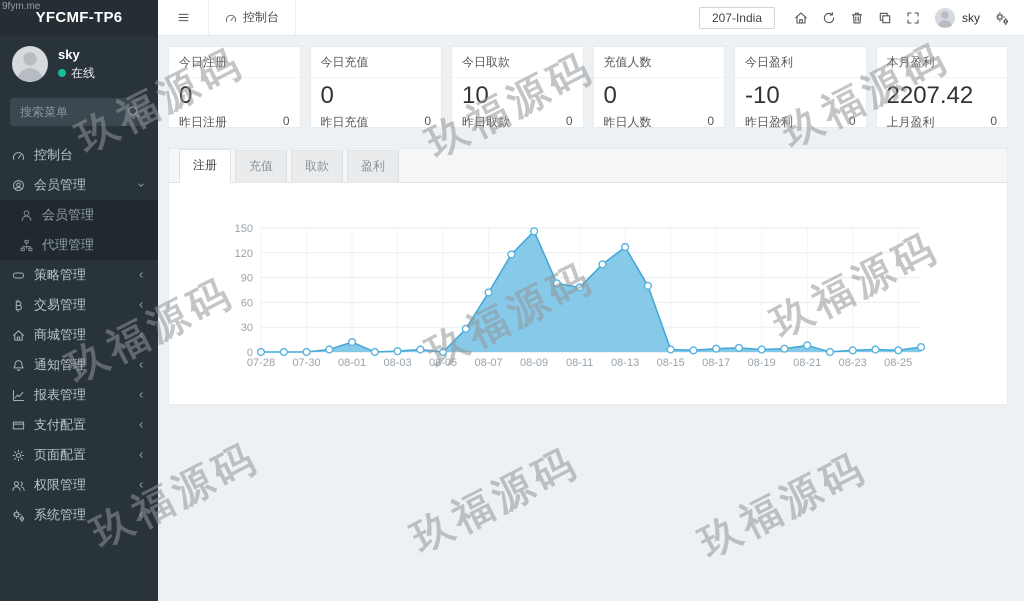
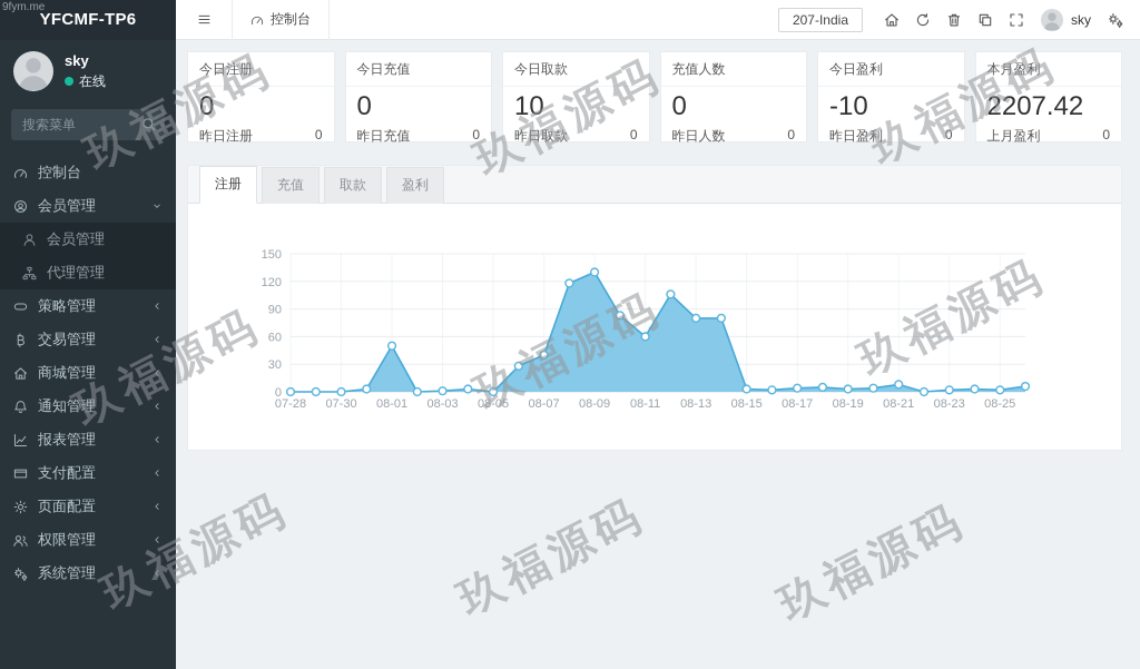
08-01: 10 -> 50
08-07: 70 -> 40
08-09: 150 -> 130
08-11: 80 -> 60
08-13: 130 -> 80
